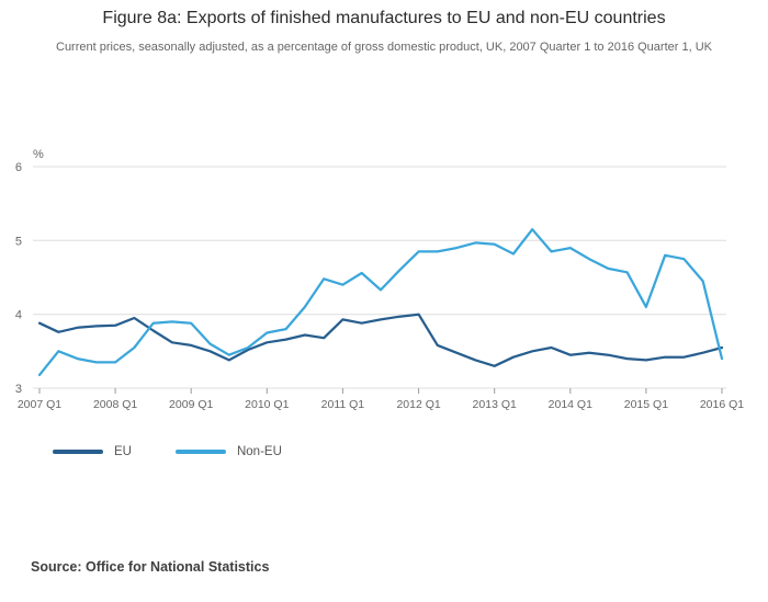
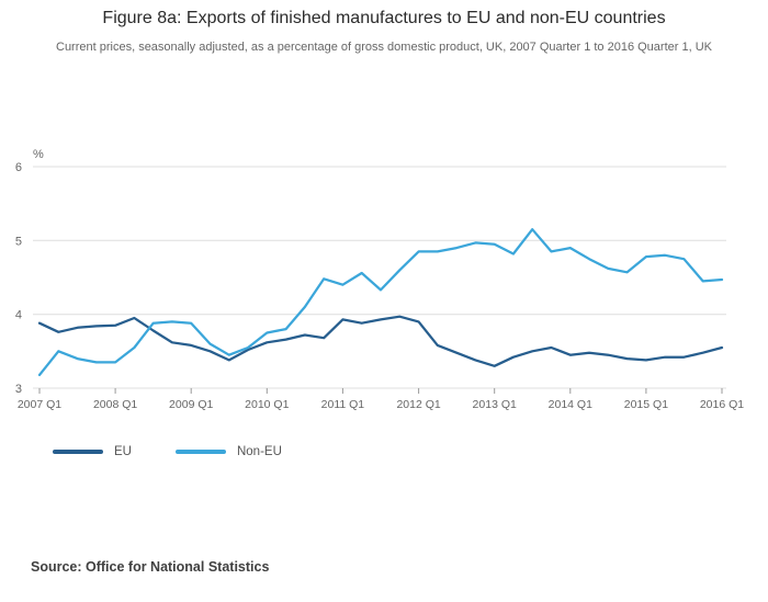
EU/2012 Q1: 4.0 -> 3.9
Non-EU/2015 Q1: 4.1 -> 4.8
Non-EU/2016 Q1: 3.4 -> 4.5
